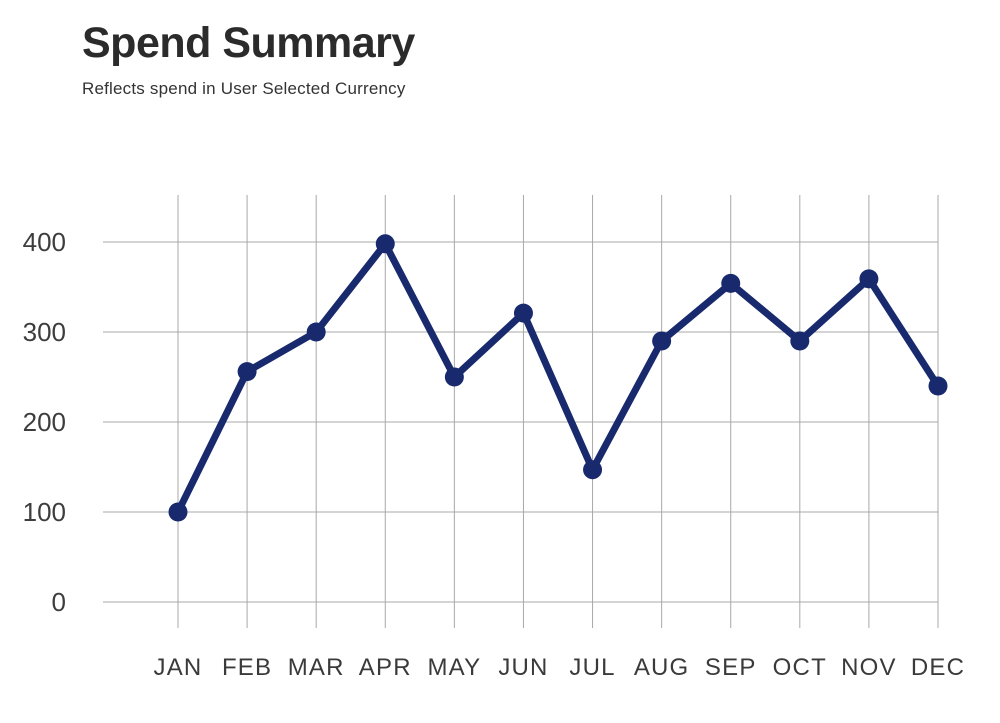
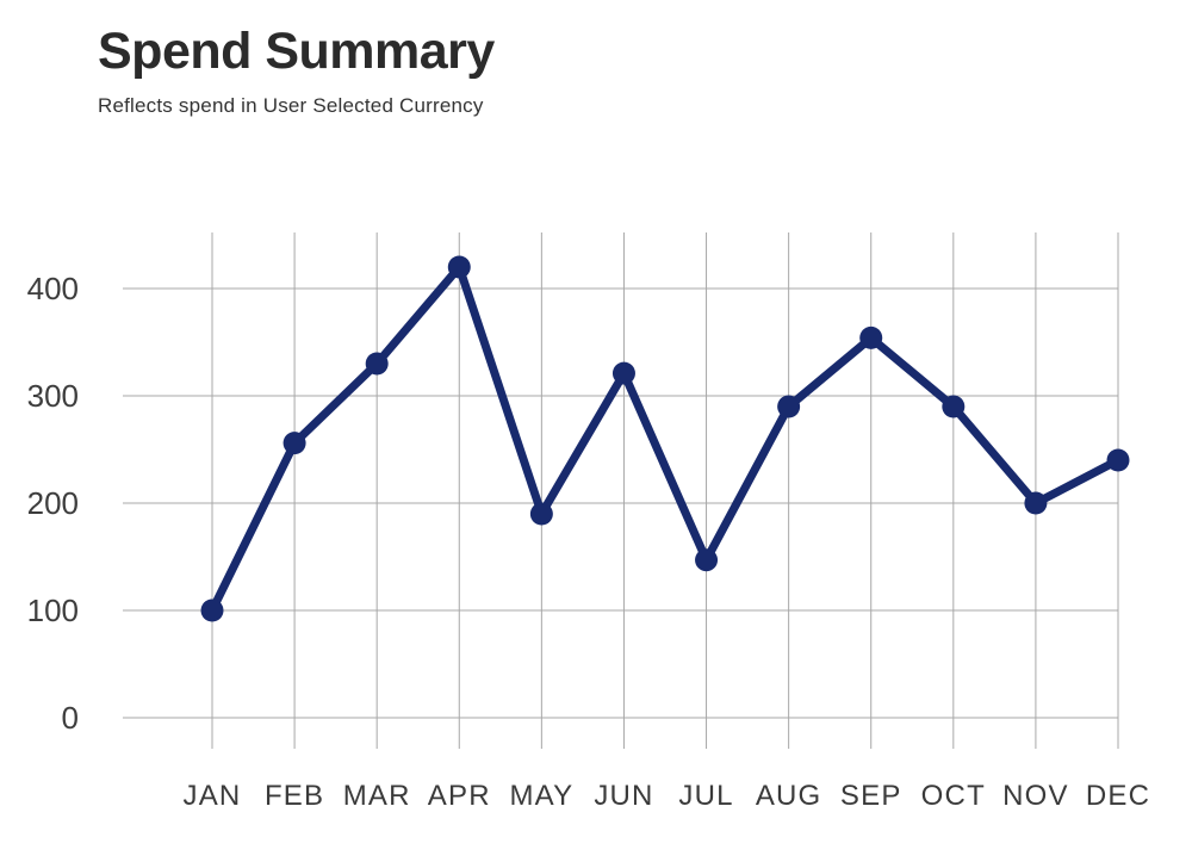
MAR: 300 -> 330
APR: 400 -> 420
MAY: 250 -> 190
NOV: 360 -> 200
